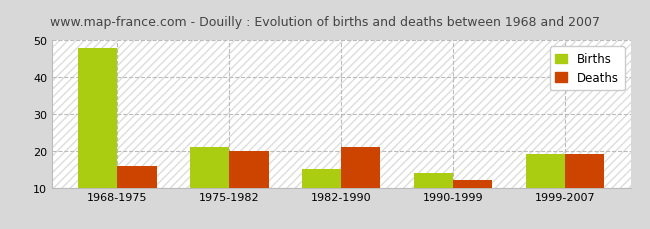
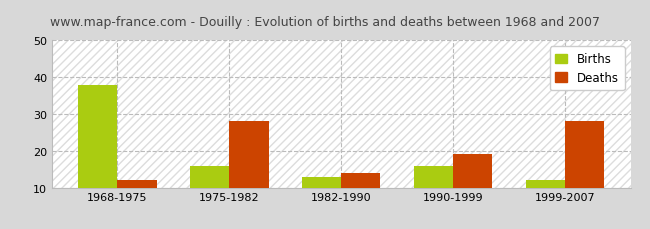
Births/1968-1975: 48 -> 38
Deaths/1968-1975: 16 -> 12
Births/1975-1982: 21 -> 16
Deaths/1975-1982: 20 -> 28
Births/1982-1990: 15 -> 13
Deaths/1982-1990: 21 -> 14
Births/1990-1999: 14 -> 16
Deaths/1990-1999: 12 -> 19
Births/1999-2007: 19 -> 12
Deaths/1999-2007: 19 -> 28
